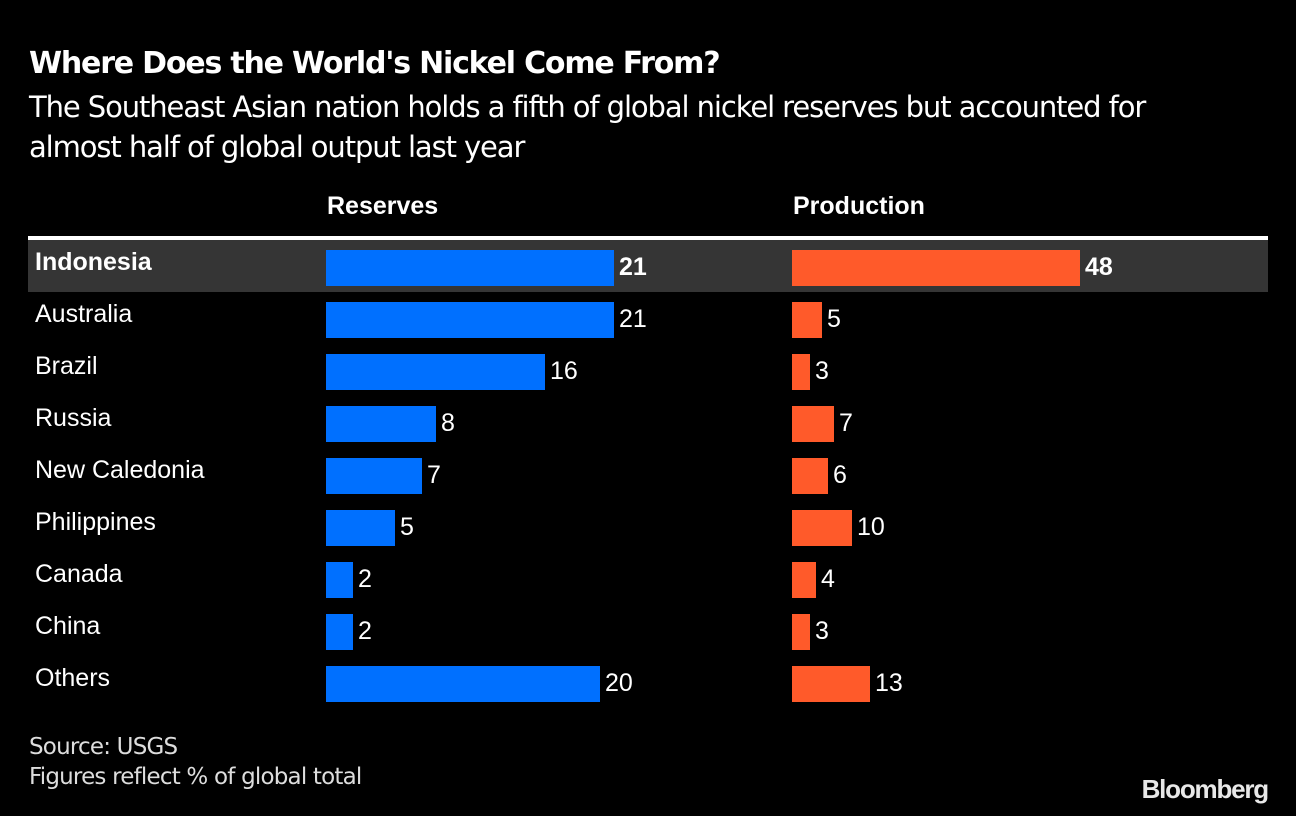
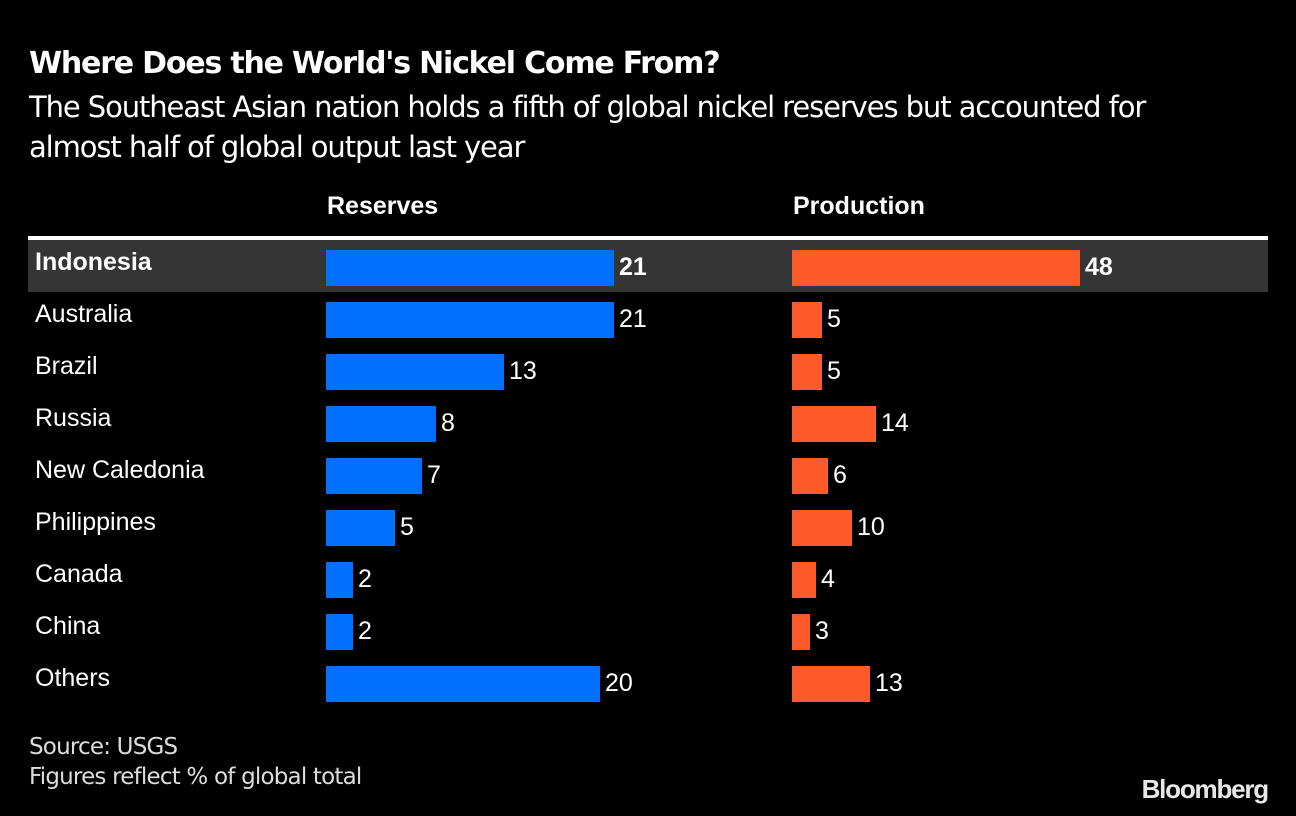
Reserves/Brazil: 16 -> 13
Production/Brazil: 3 -> 5
Production/Russia: 7 -> 14
